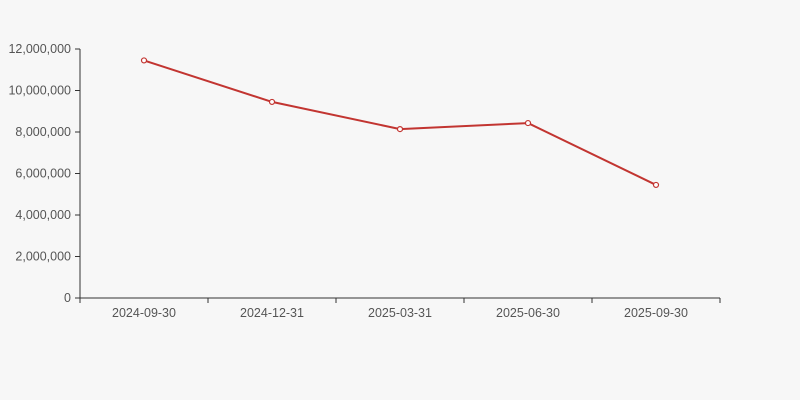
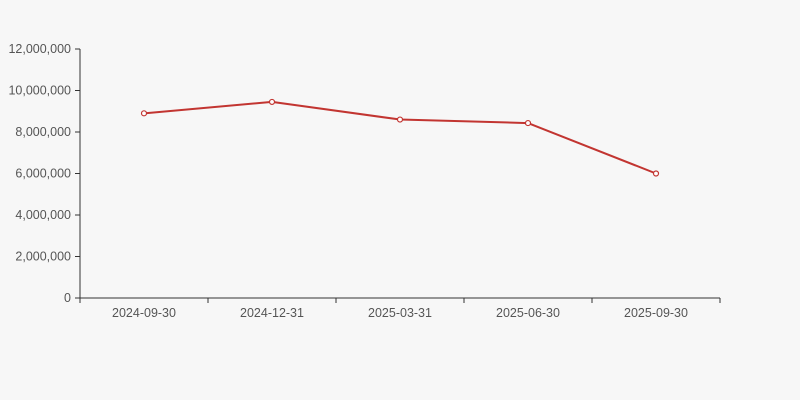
2024-09-30: 11400000 -> 8900000
2025-03-31: 8100000 -> 8600000
2025-09-30: 5400000 -> 6000000
